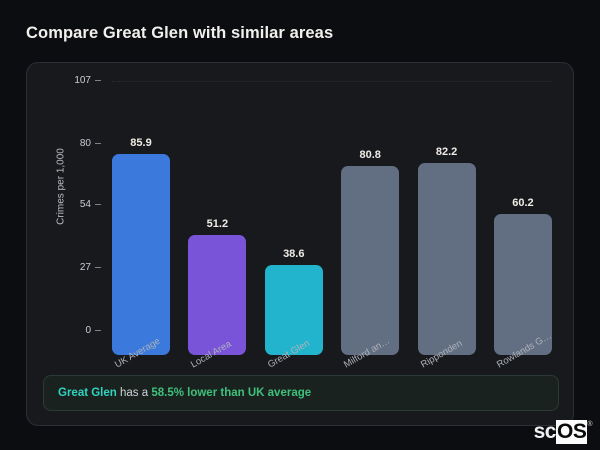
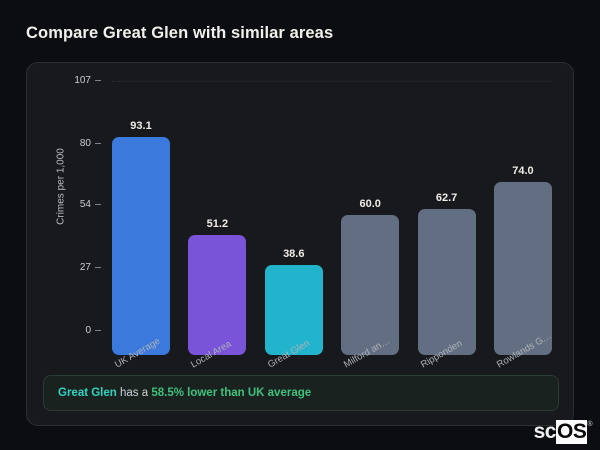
UK Average: 85.9 -> 93.1
Milford an…: 80.8 -> 60.0
Ripponden: 82.2 -> 62.7
Rowlands G…: 60.2 -> 74.0
